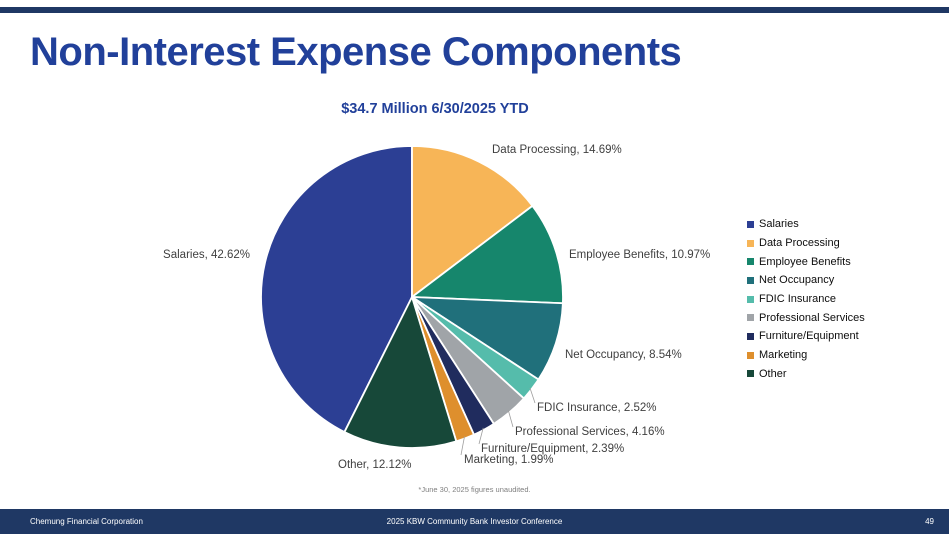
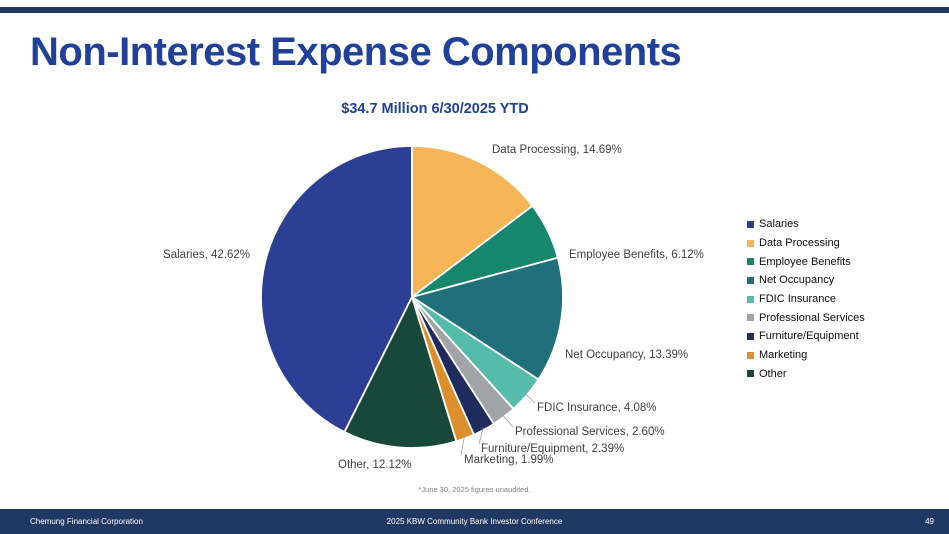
Employee Benefits: 10.97% -> 6.12%
Net Occupancy: 8.54% -> 13.39%
FDIC Insurance: 2.52% -> 4.08%
Professional Services: 4.16% -> 2.60%
